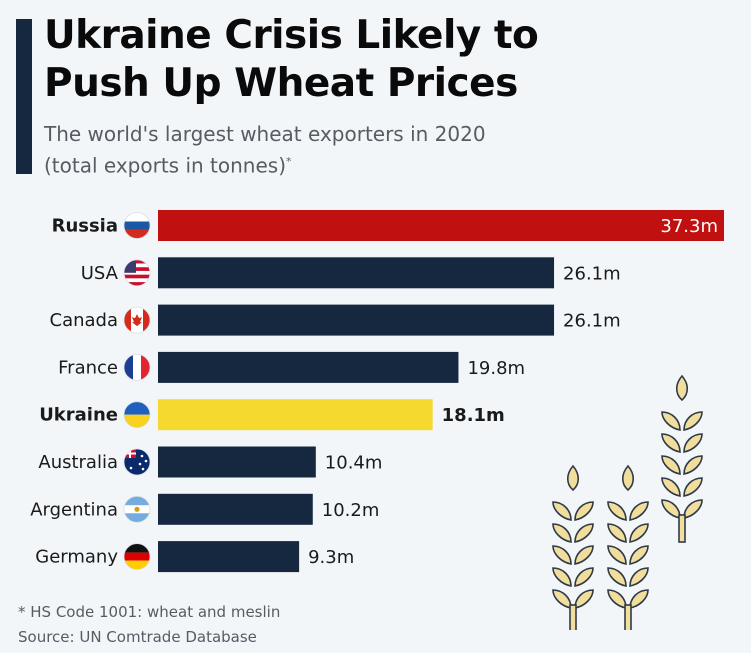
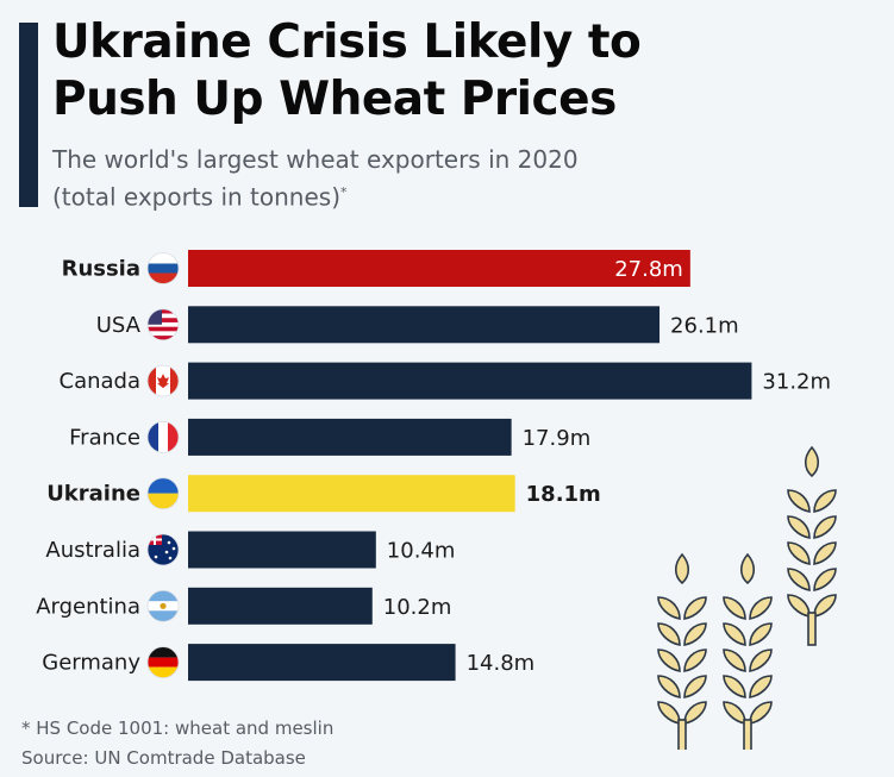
Russia: 37.3m -> 27.8m
Canada: 26.1m -> 31.2m
France: 19.8m -> 17.9m
Germany: 9.3m -> 14.8m
